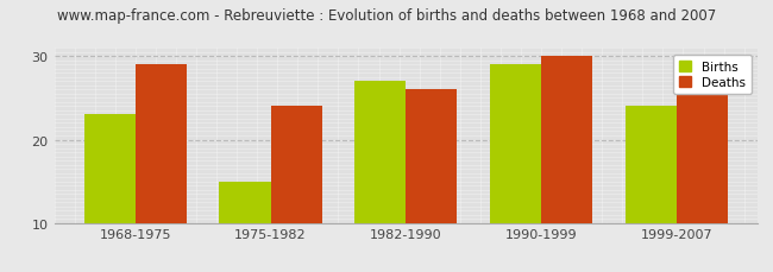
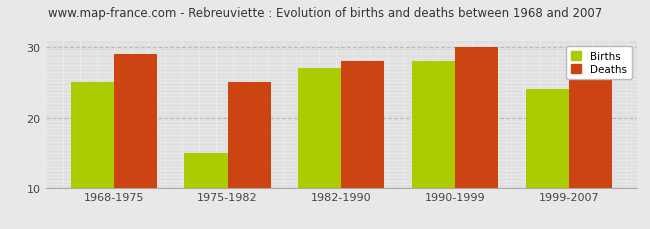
Births/1968-1975: 23 -> 25
Deaths/1975-1982: 24 -> 25
Deaths/1982-1990: 26 -> 28
Births/1990-1999: 29 -> 28
